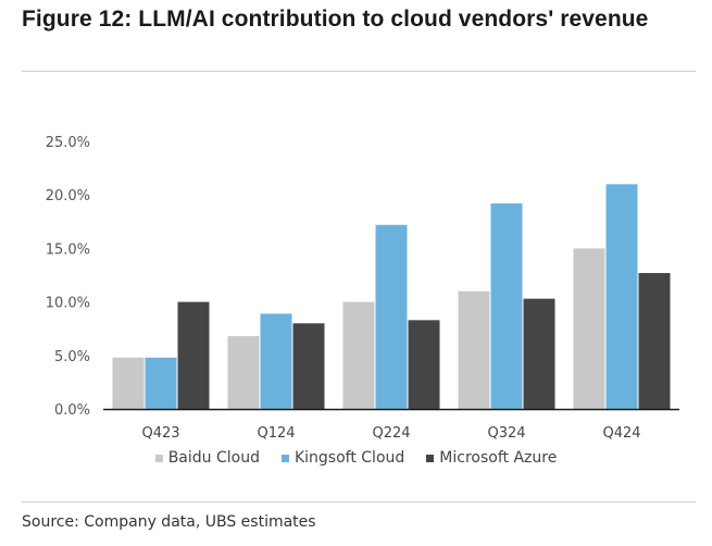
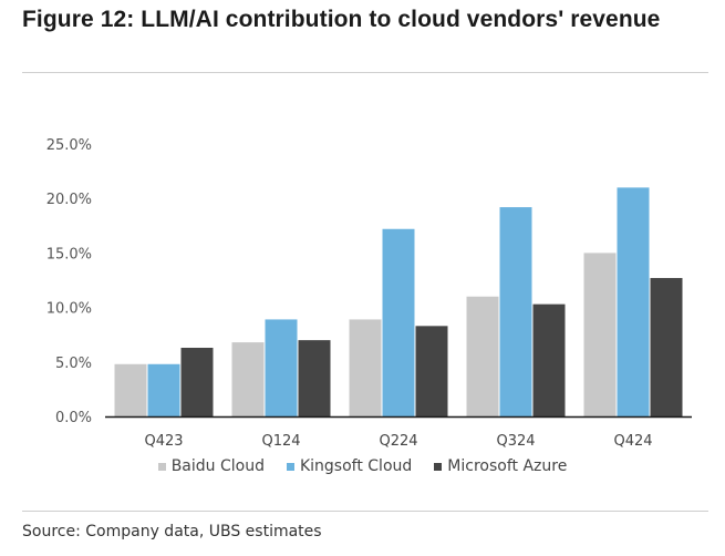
Microsoft Azure/Q423: 10% -> 6%
Microsoft Azure/Q124: 8% -> 7%
Baidu Cloud/Q224: 10% -> 9%
